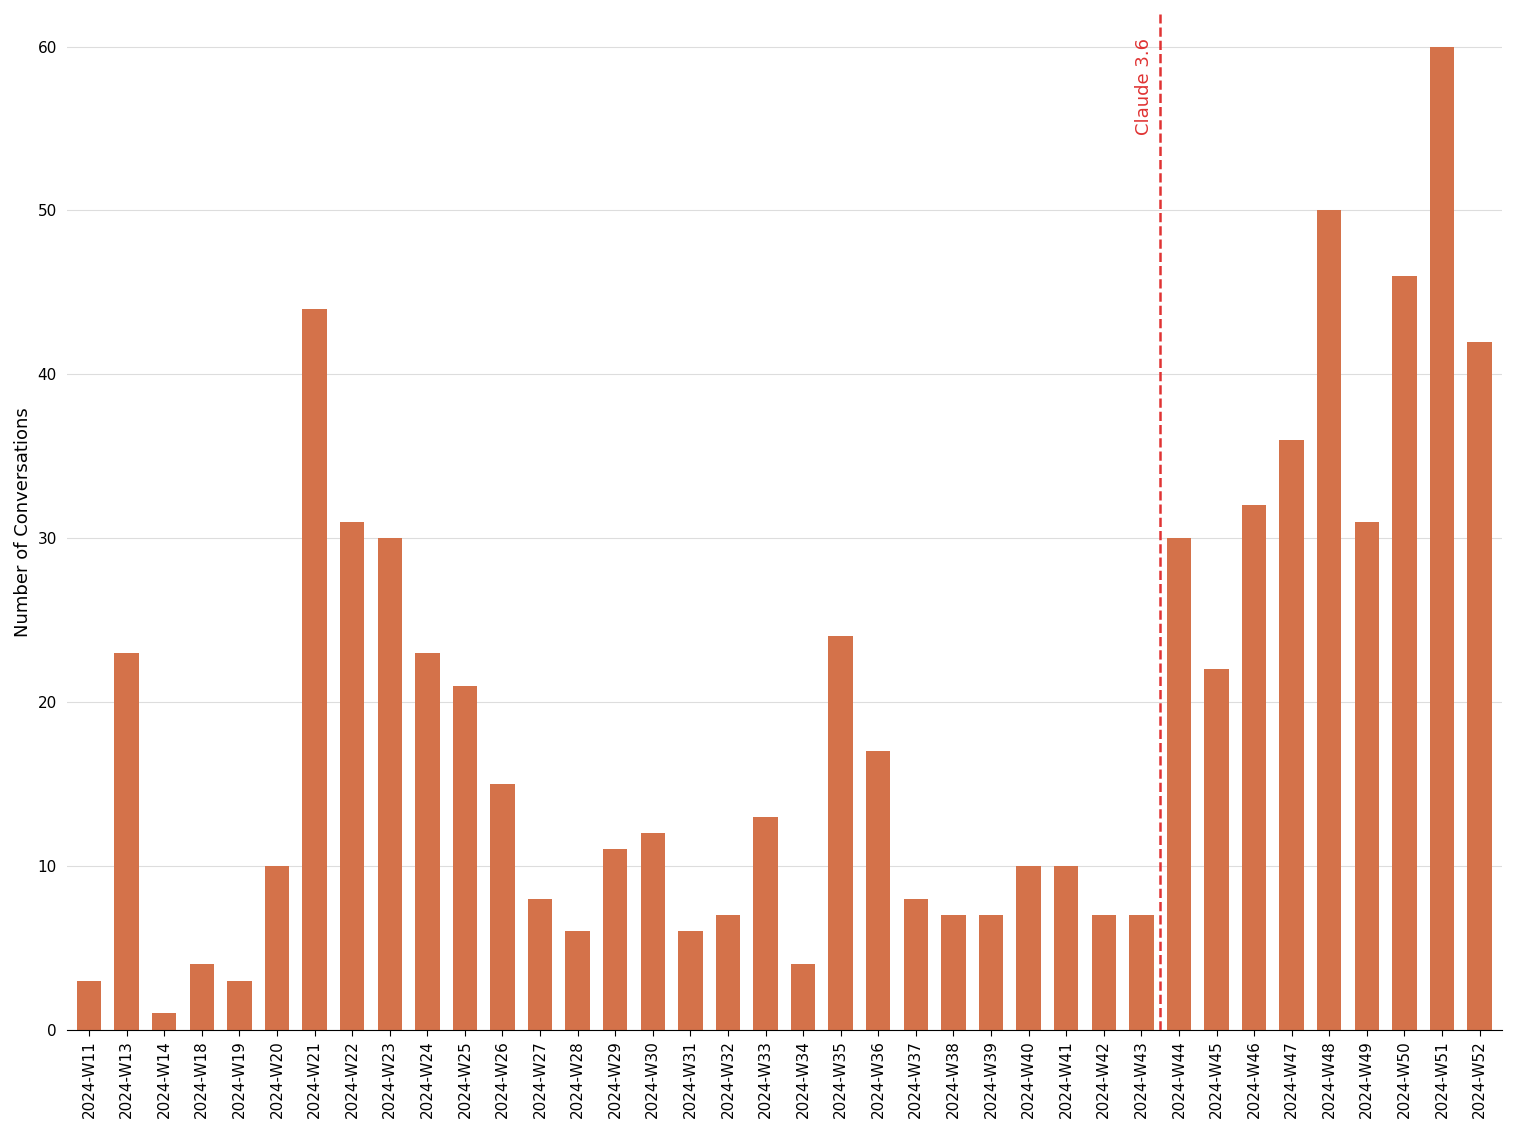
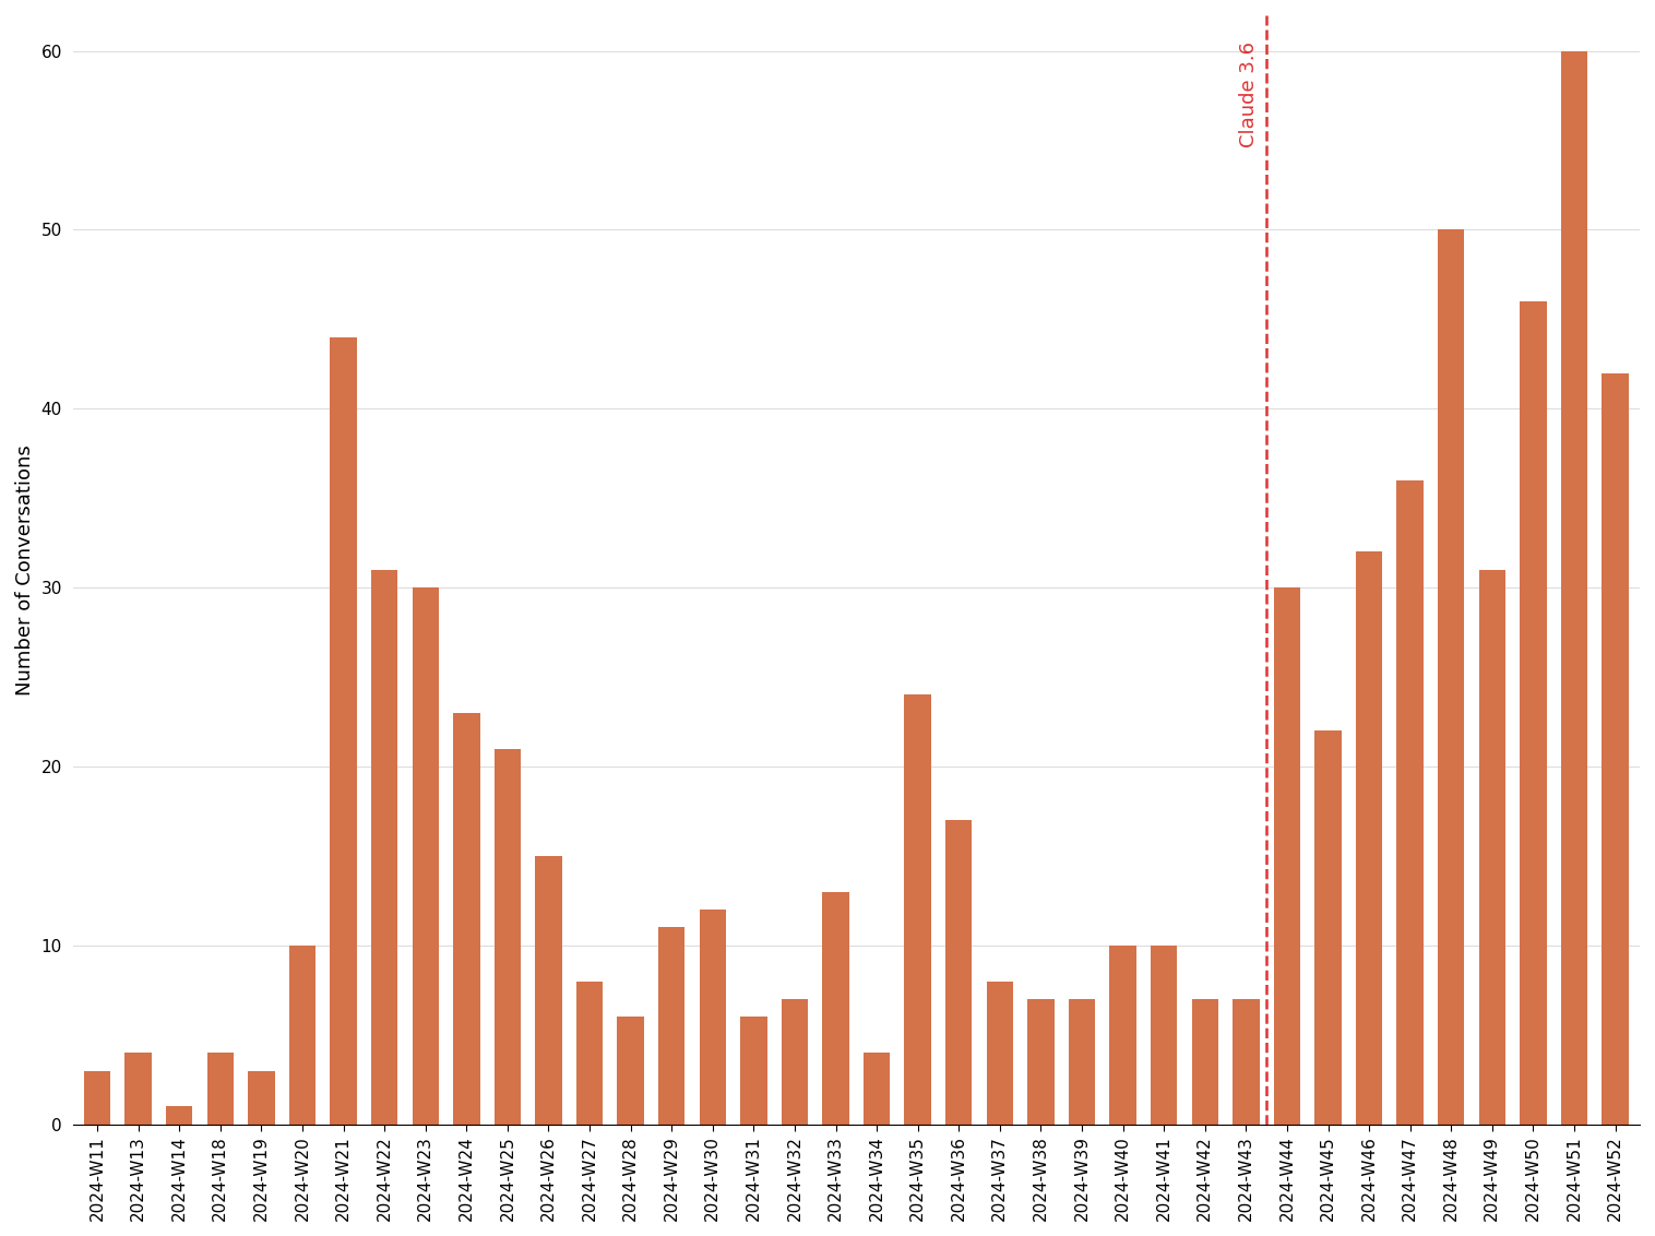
2024-W13: 23 -> 4
